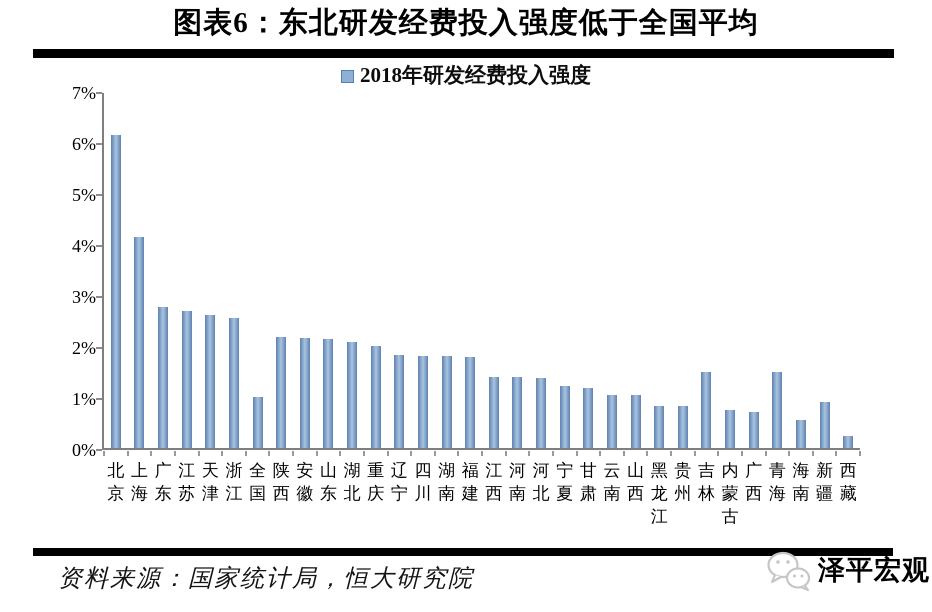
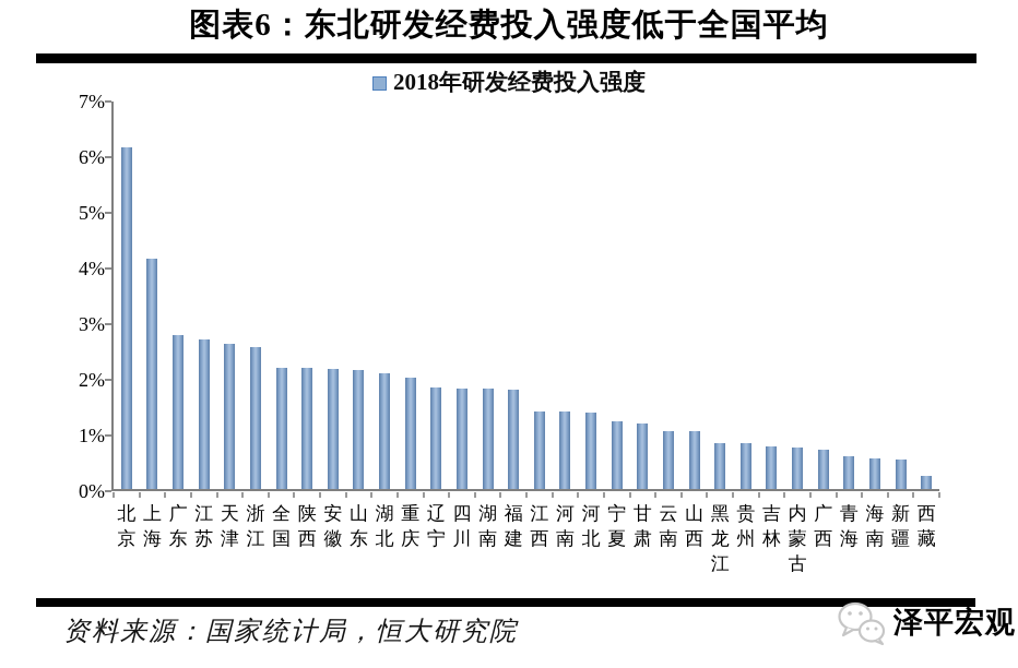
全国: 1.0% -> 2.2%
吉林: 1.5% -> 0.8%
青海: 1.5% -> 0.6%
新疆: 0.9% -> 0.5%
